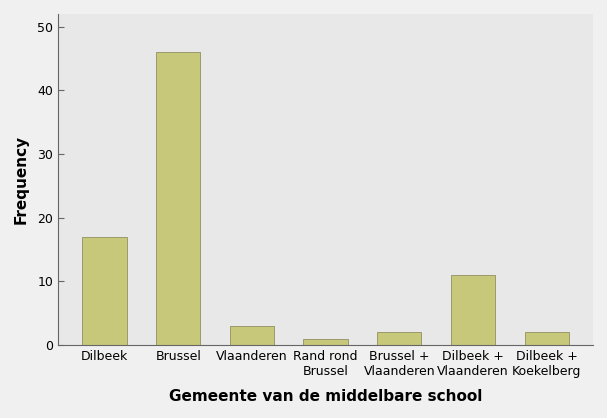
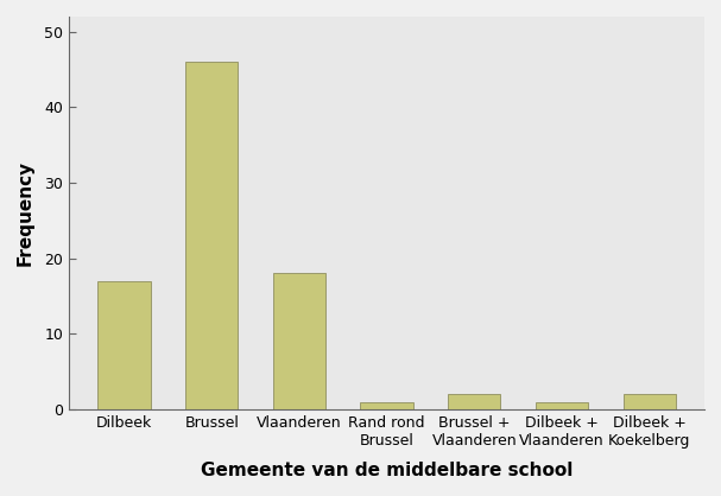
Vlaanderen: 3 -> 18
Dilbeek + Vlaanderen: 11 -> 1
